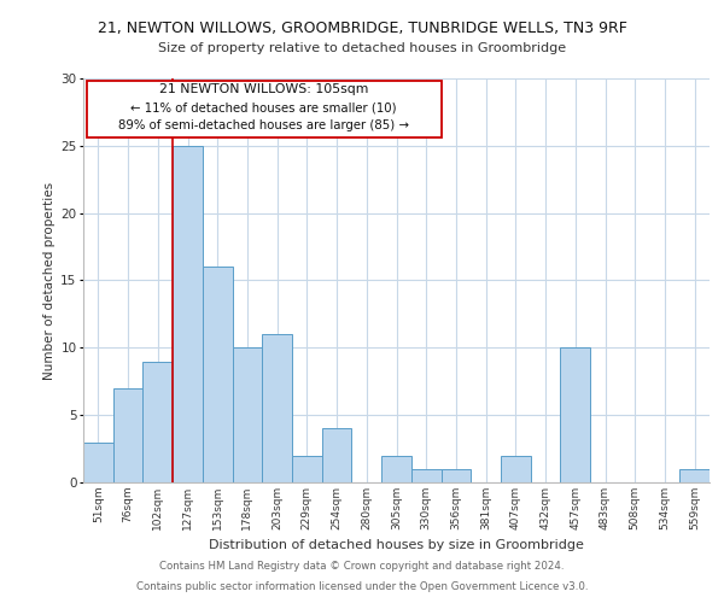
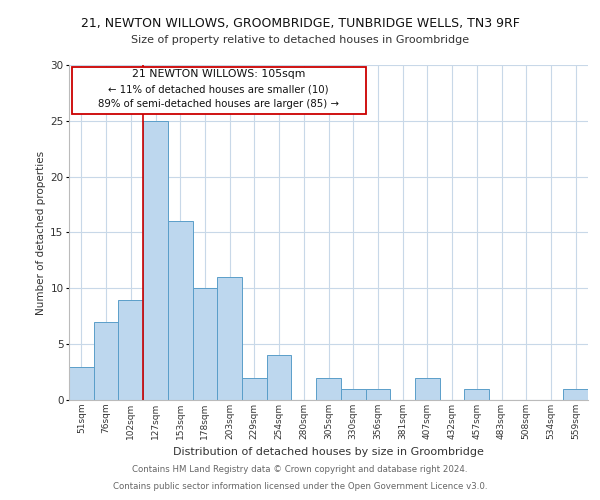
457sqm: 10 -> 1
